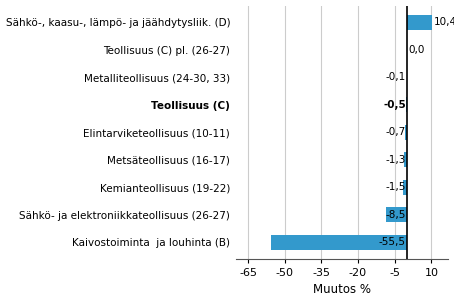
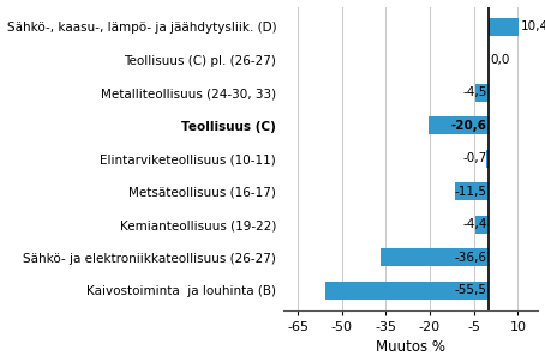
Metalliteollisuus (24-30, 33): -0,1 -> -4,5
Teollisuus (C): -0,5 -> -20,6
Metsäteollisuus (16-17): -1,3 -> -11,5
Kemianteollisuus (19-22): -1,5 -> -4,4
Sähkö- ja elektroniikkateollisuus (26-27): -8,5 -> -36,6
